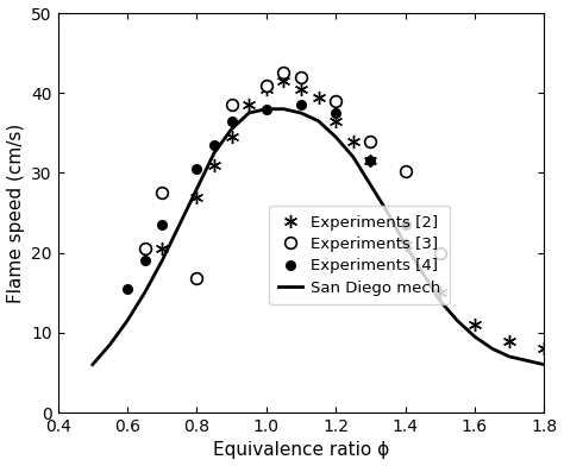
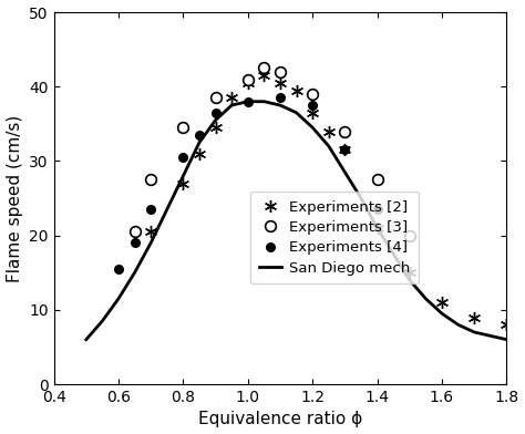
Experiments [3]/0.8: 16.8 -> 34.5
Experiments [3]/1.4: 30.2 -> 27.5
